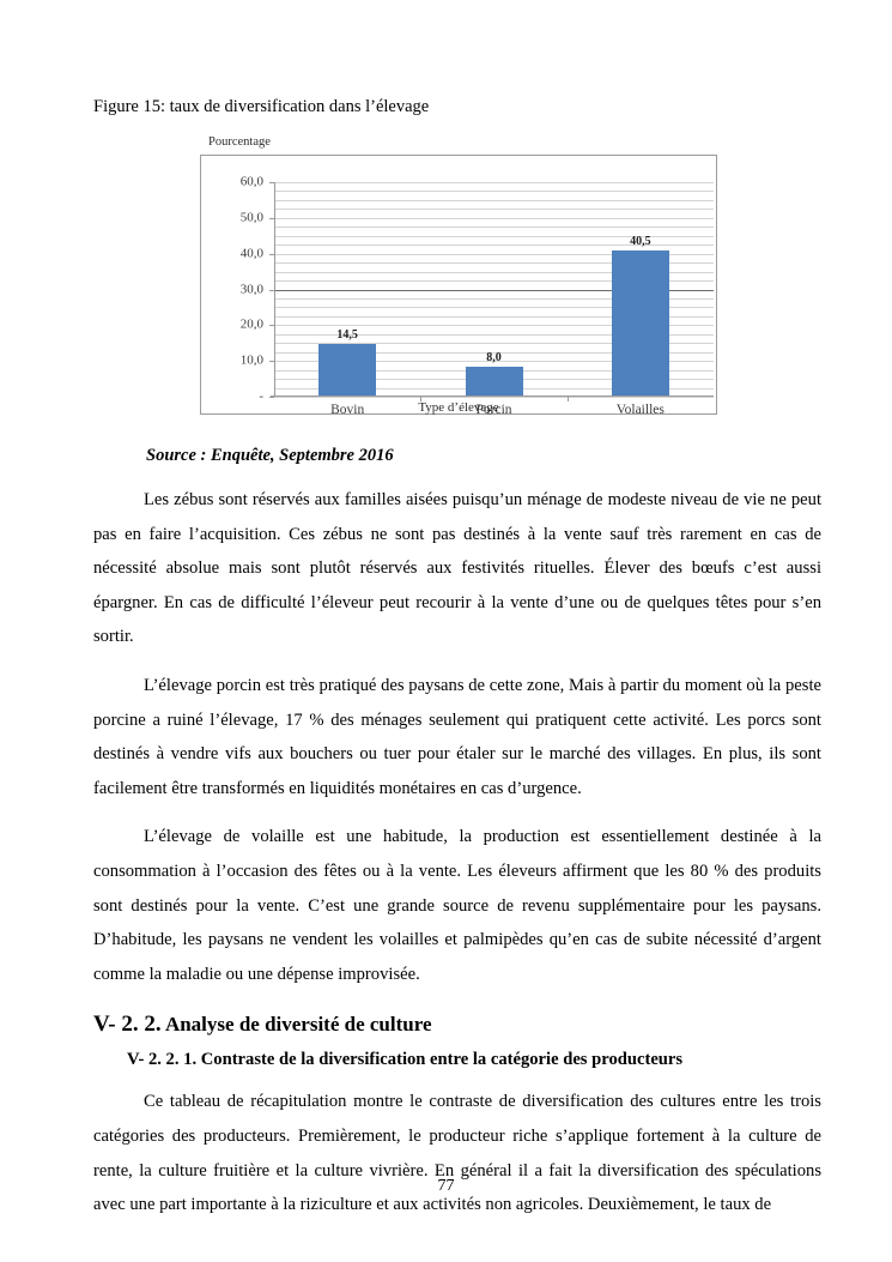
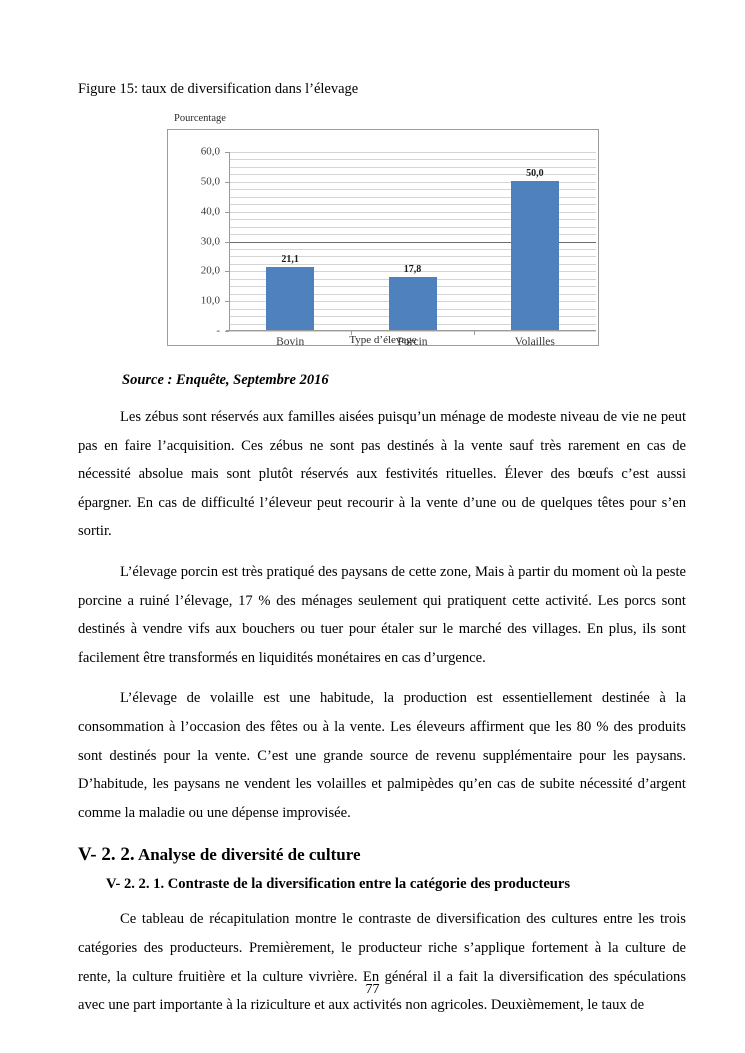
Bovin: 14,5 -> 21,1
Porcin: 8,0 -> 17,8
Volailles: 40,5 -> 50,0
